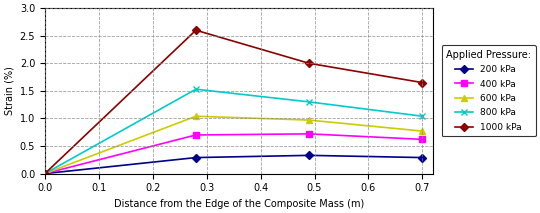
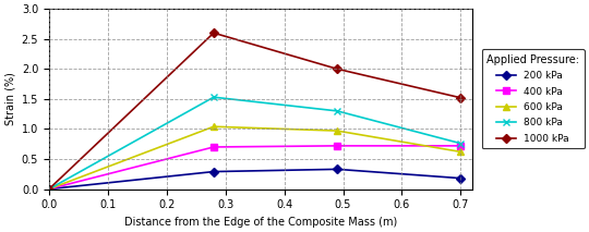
200 kPa/0.7: 0.29 -> 0.18
400 kPa/0.7: 0.62 -> 0.72
600 kPa/0.7: 0.77 -> 0.62
800 kPa/0.7: 1.04 -> 0.76
1000 kPa/0.7: 1.65 -> 1.52
